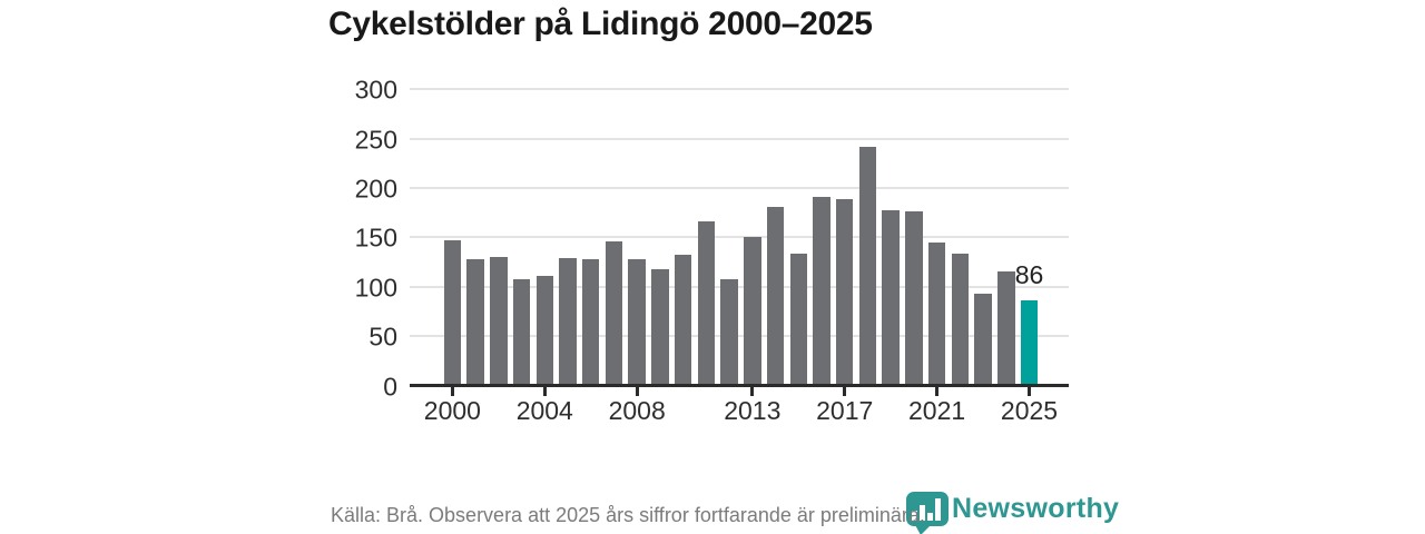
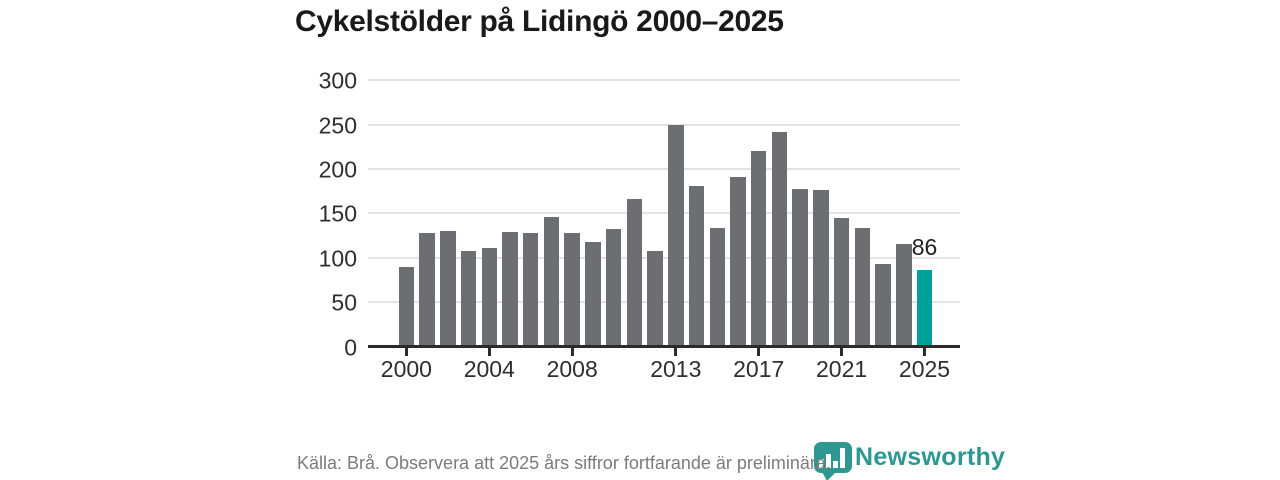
2000: 150 -> 90
2013: 150 -> 250
2017: 190 -> 220
